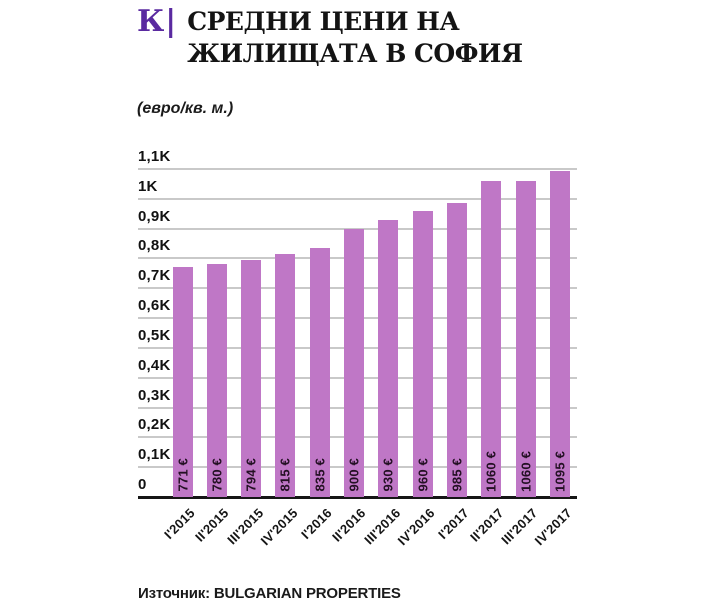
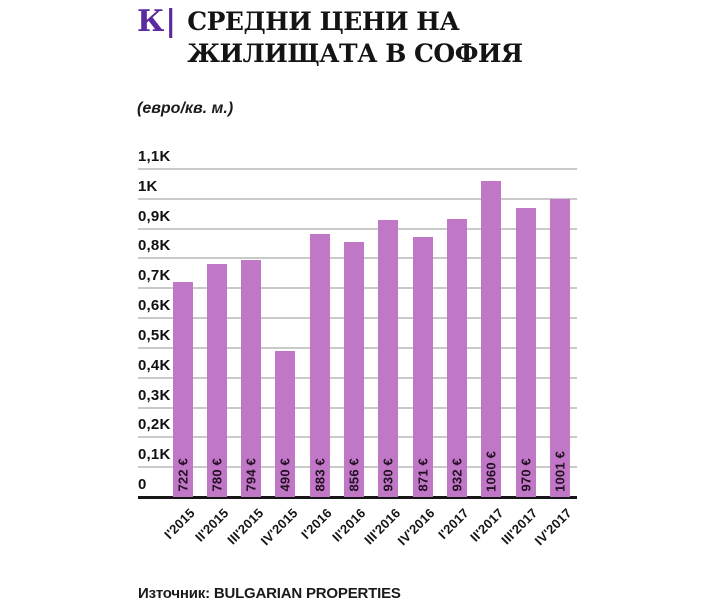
I'2015: 771 -> 722
IV'2015: 815 -> 490
I'2016: 835 -> 883
II'2016: 900 -> 856
IV'2016: 960 -> 871
I'2017: 985 -> 932
III'2017: 1060 -> 970
IV'2017: 1095 -> 1001
